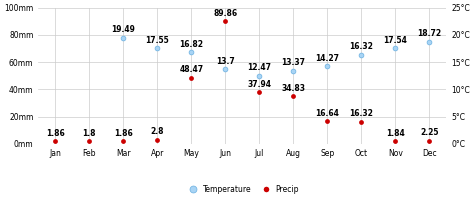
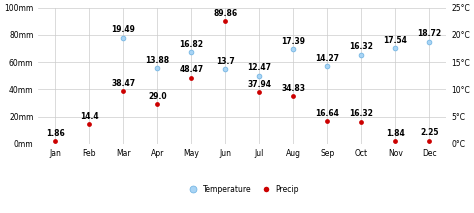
Precip/Feb: 1.8 -> 14.4
Precip/Mar: 1.86 -> 38.47
Temperature/Apr: 17.55 -> 13.88
Precip/Apr: 2.8 -> 29.0
Temperature/Aug: 13.37 -> 17.39
